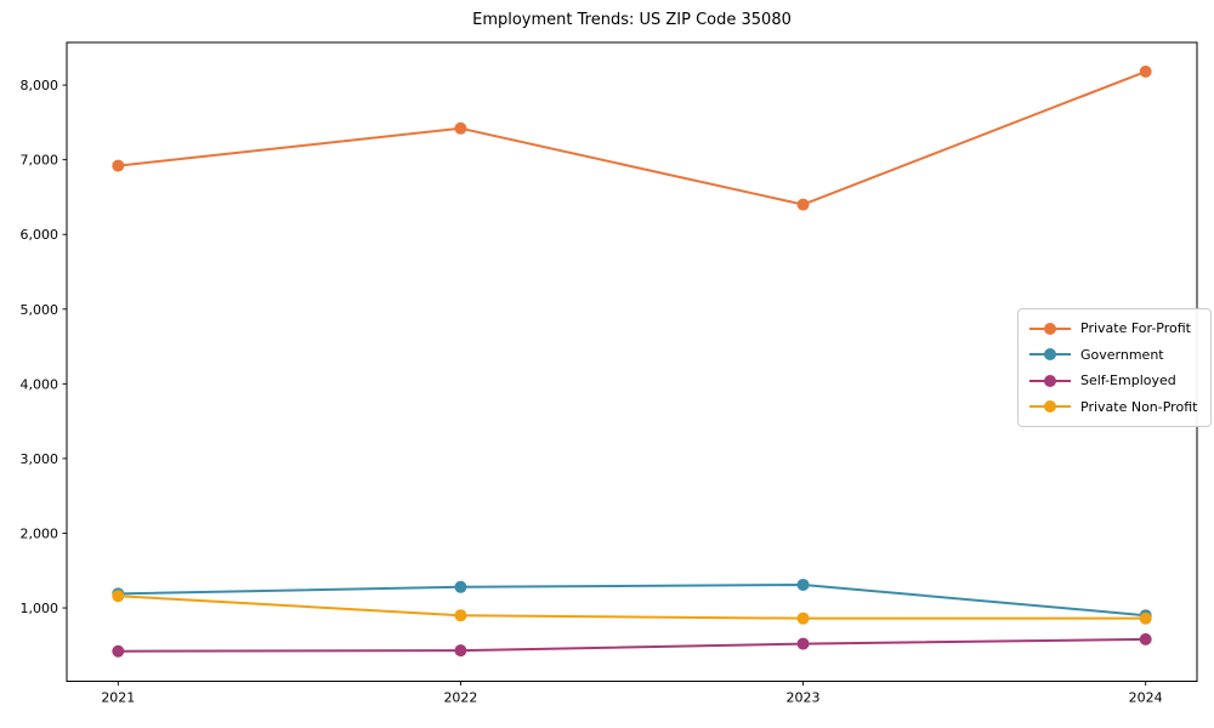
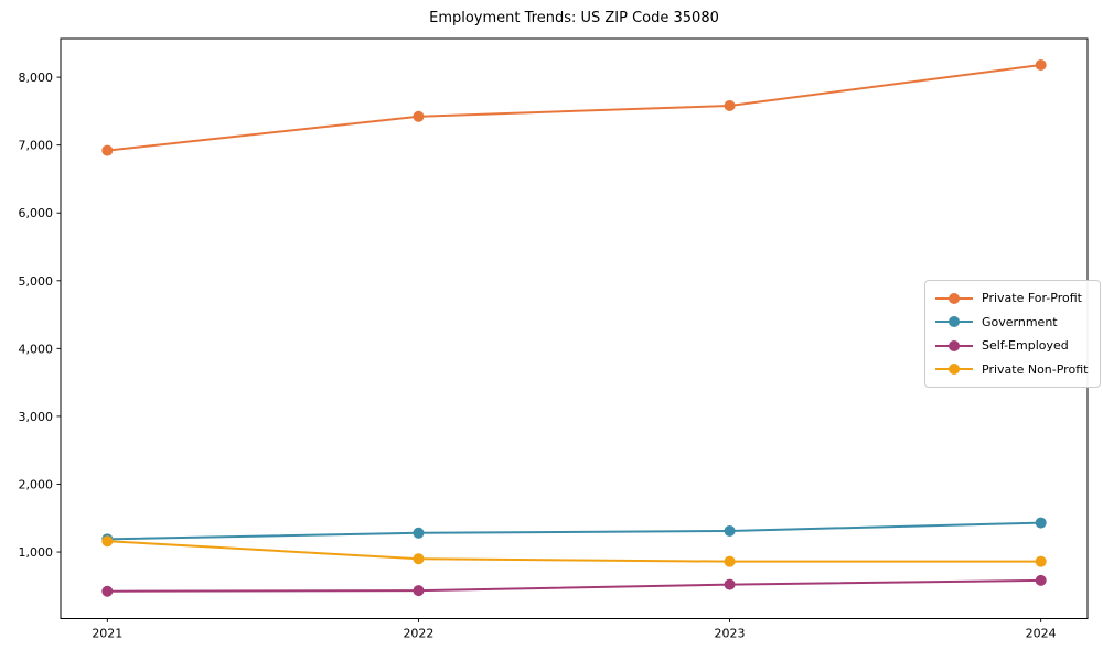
Private For-Profit/2023: 6400 -> 7600
Government/2024: 900 -> 1400
